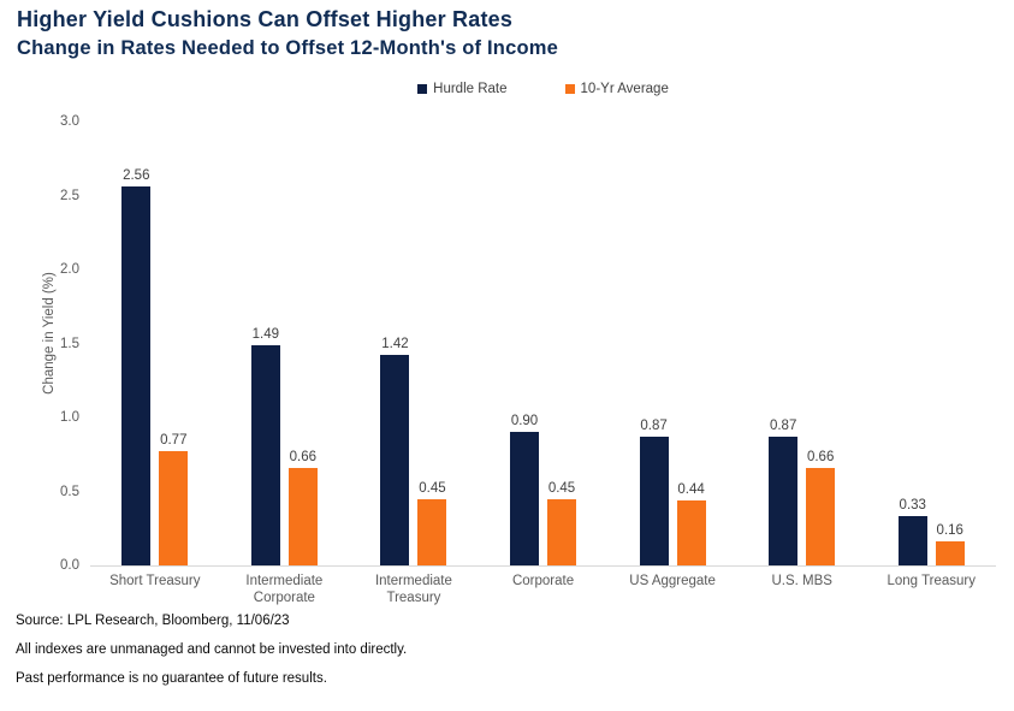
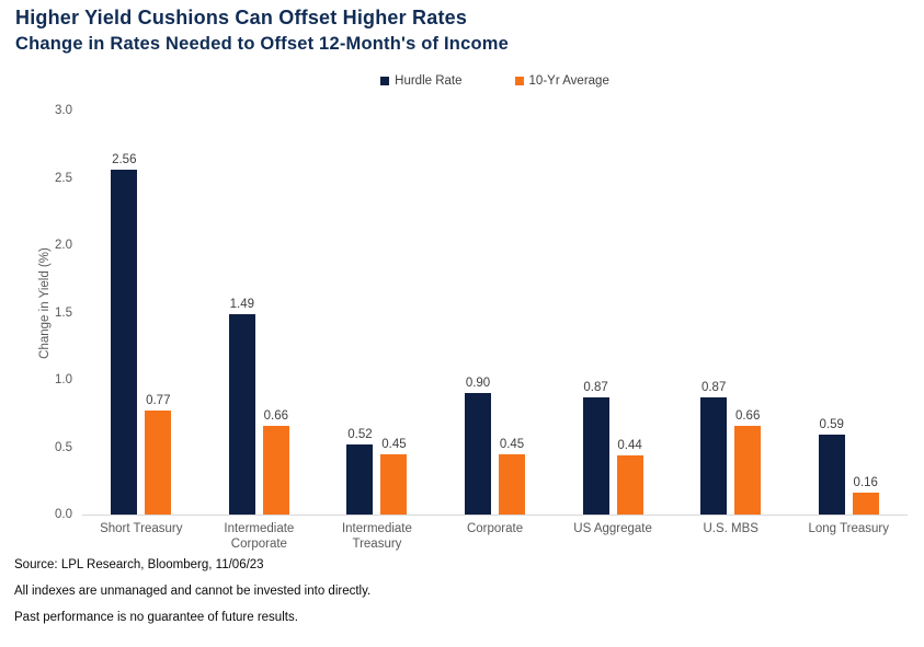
Hurdle Rate/Intermediate Treasury: 1.42 -> 0.52
Hurdle Rate/Long Treasury: 0.33 -> 0.59
